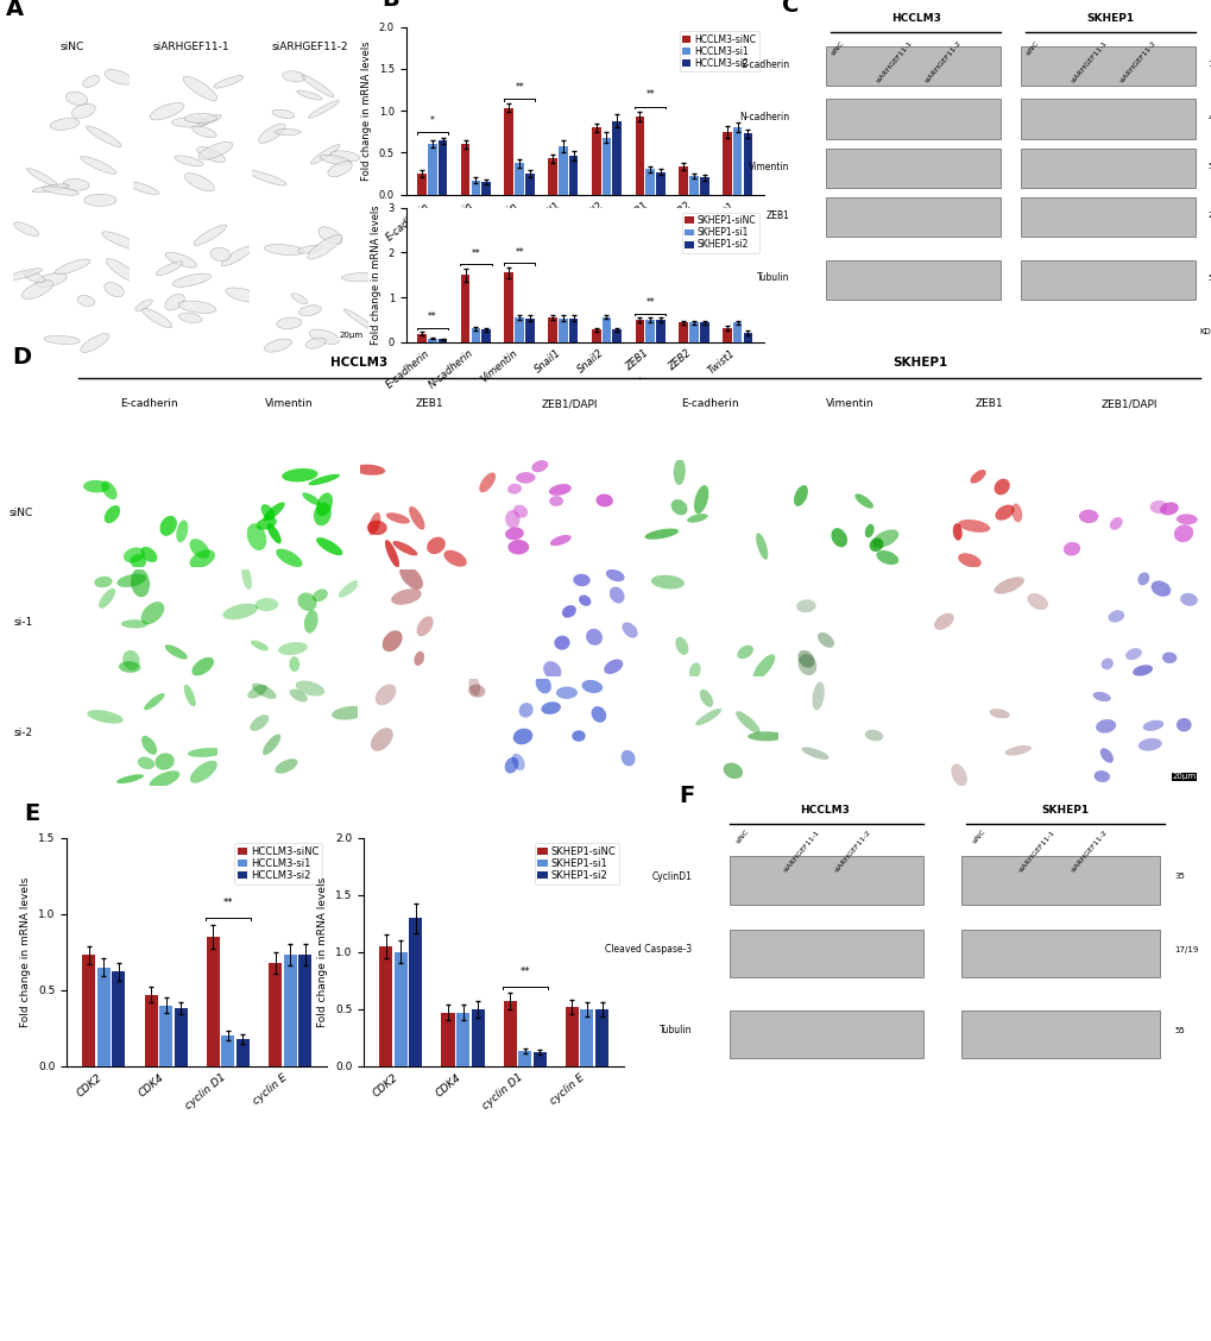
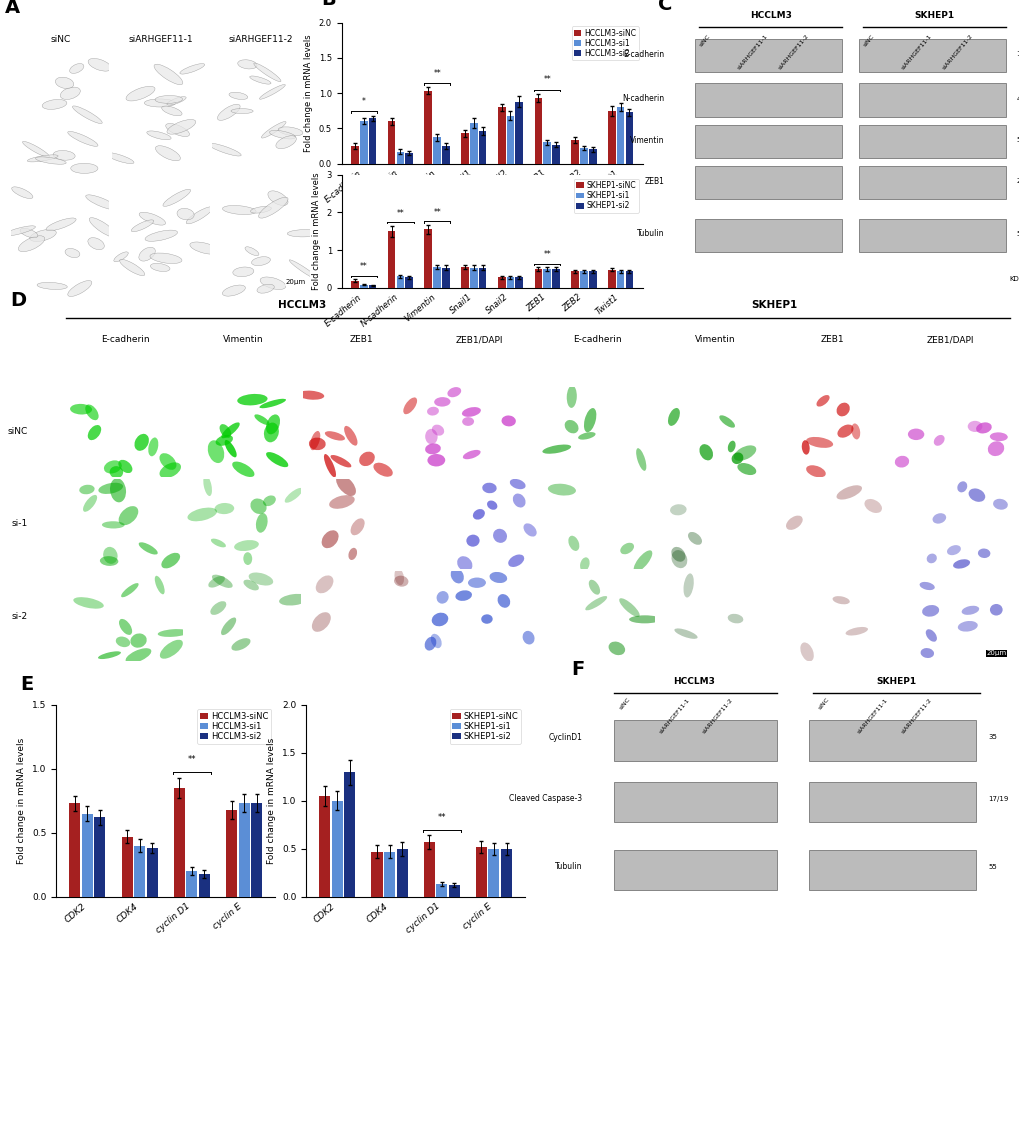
SKHEP1-si1/Snail2: 0.55 -> 0.28
SKHEP1-siNC/Twist1: 0.30 -> 0.48
SKHEP1-si2/Twist1: 0.20 -> 0.43
